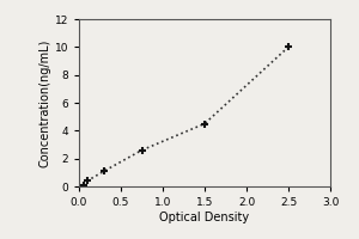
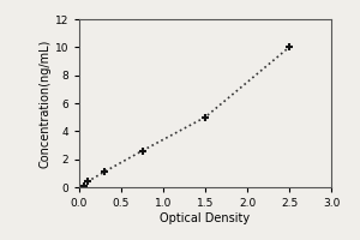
1.5: 4.5 -> 5.0
